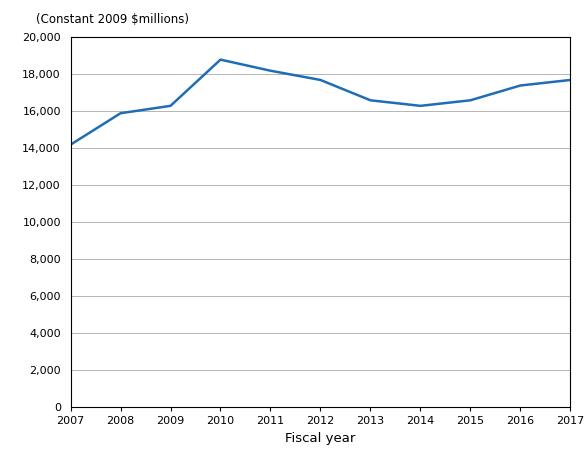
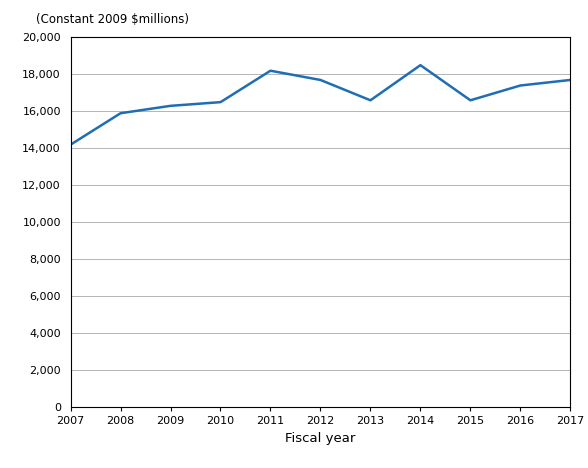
2010: 18,800 -> 16,500
2014: 16,300 -> 18,500
